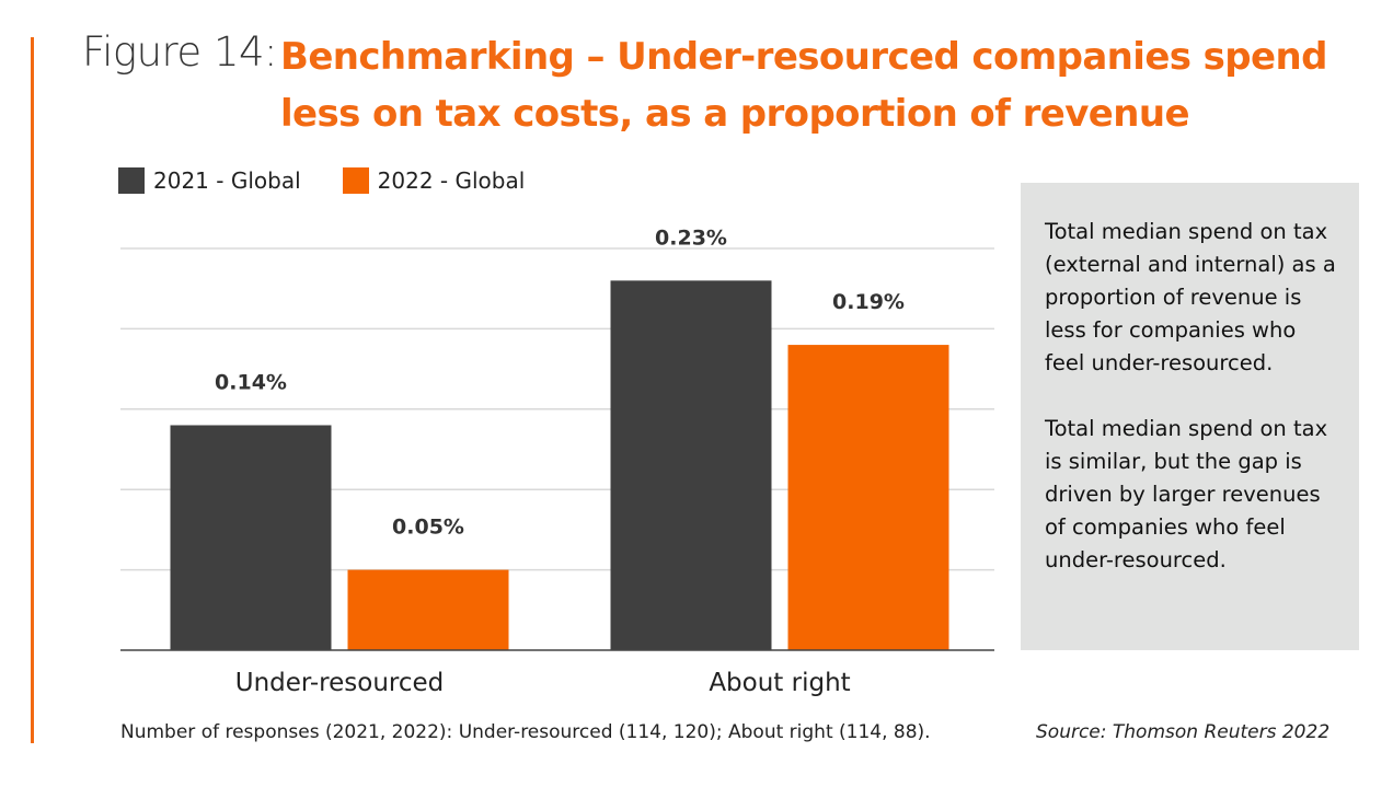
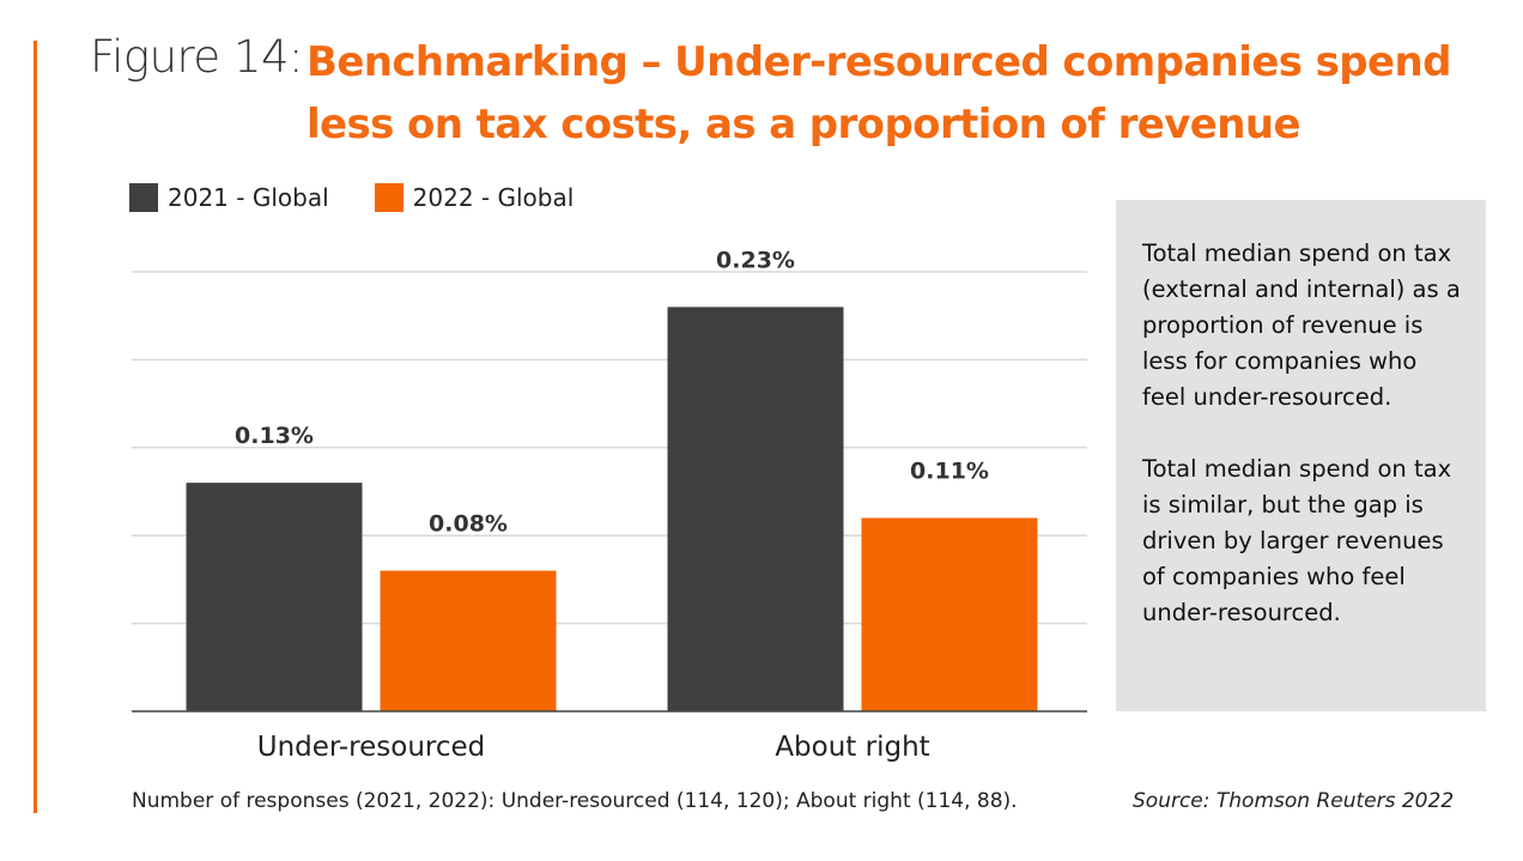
2021 - Global/Under-resourced: 0.14% -> 0.13%
2022 - Global/Under-resourced: 0.05% -> 0.08%
2022 - Global/About right: 0.19% -> 0.11%
